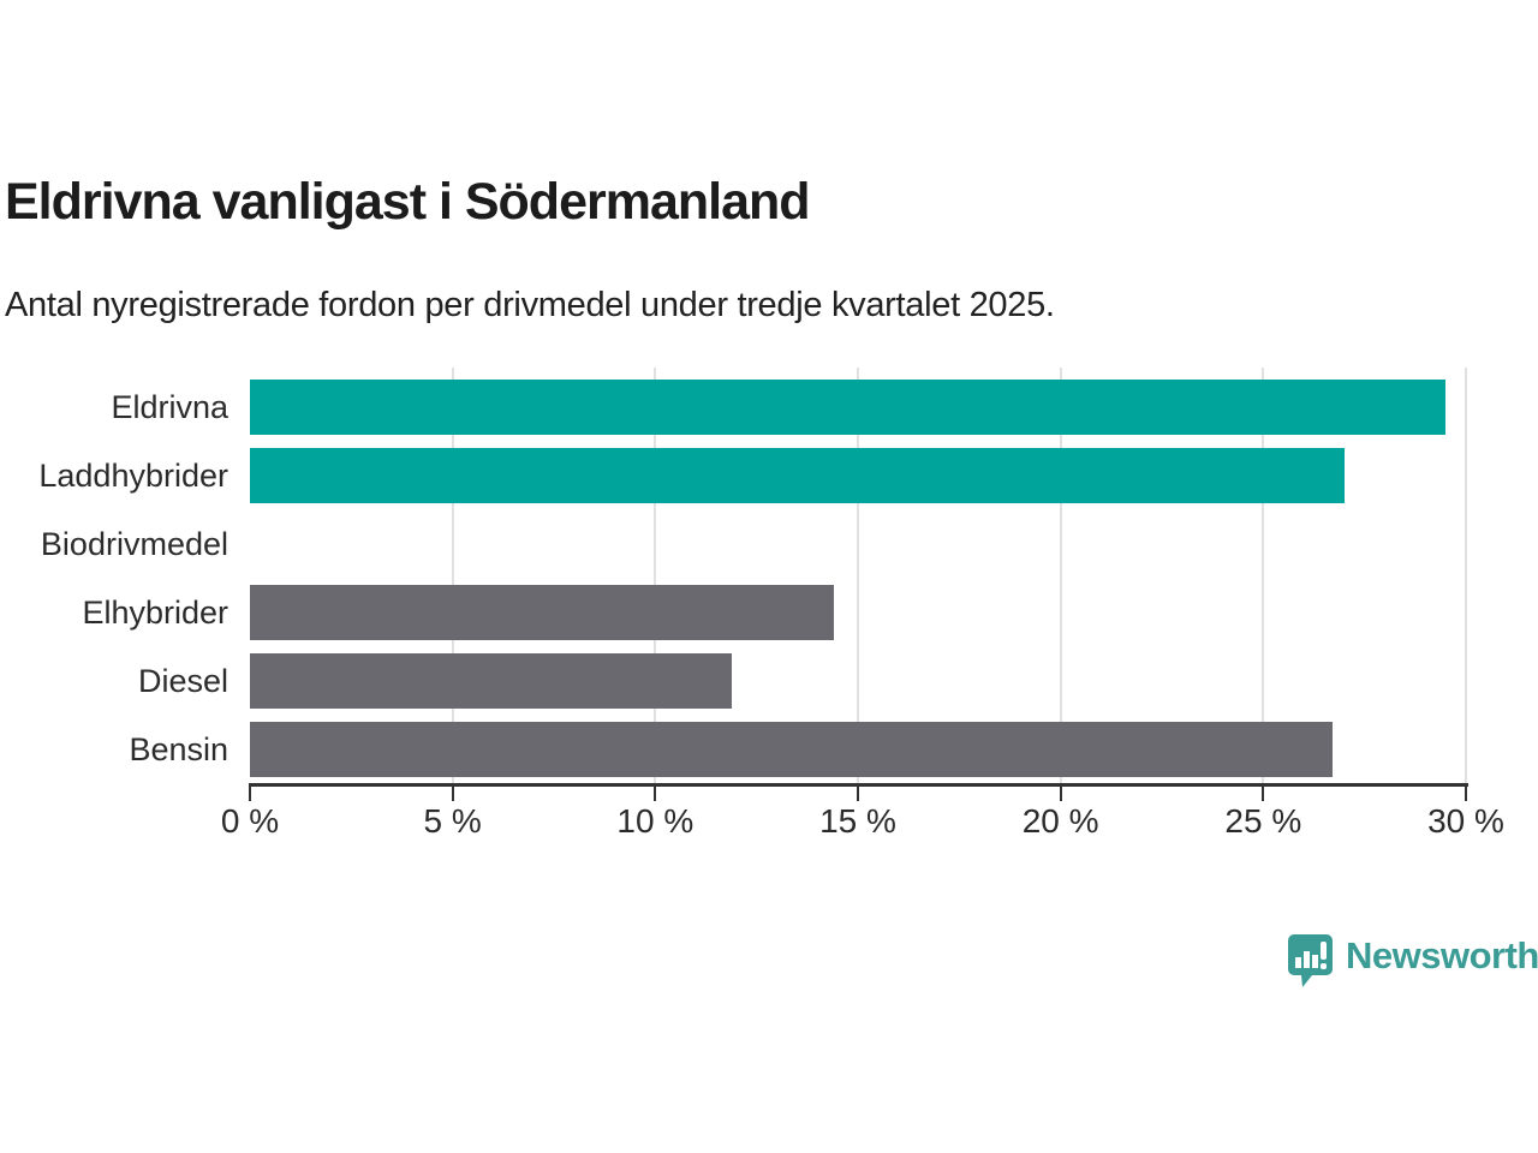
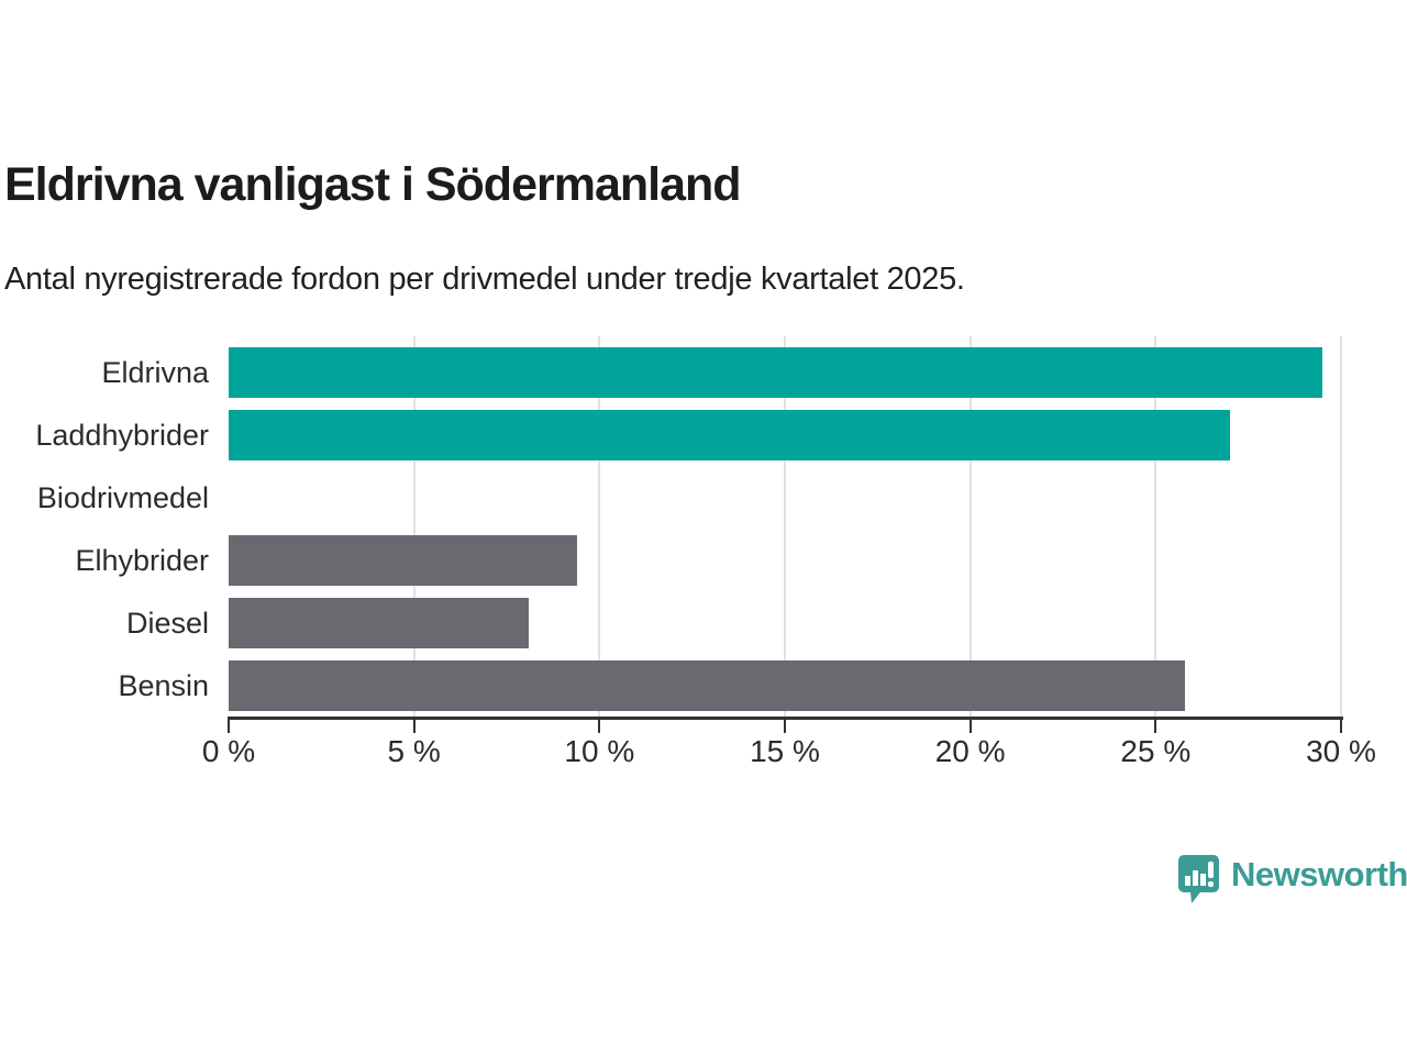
Elhybrider: 14.4% -> 9.4%
Diesel: 11.9% -> 8.1%
Bensin: 26.7% -> 25.8%
